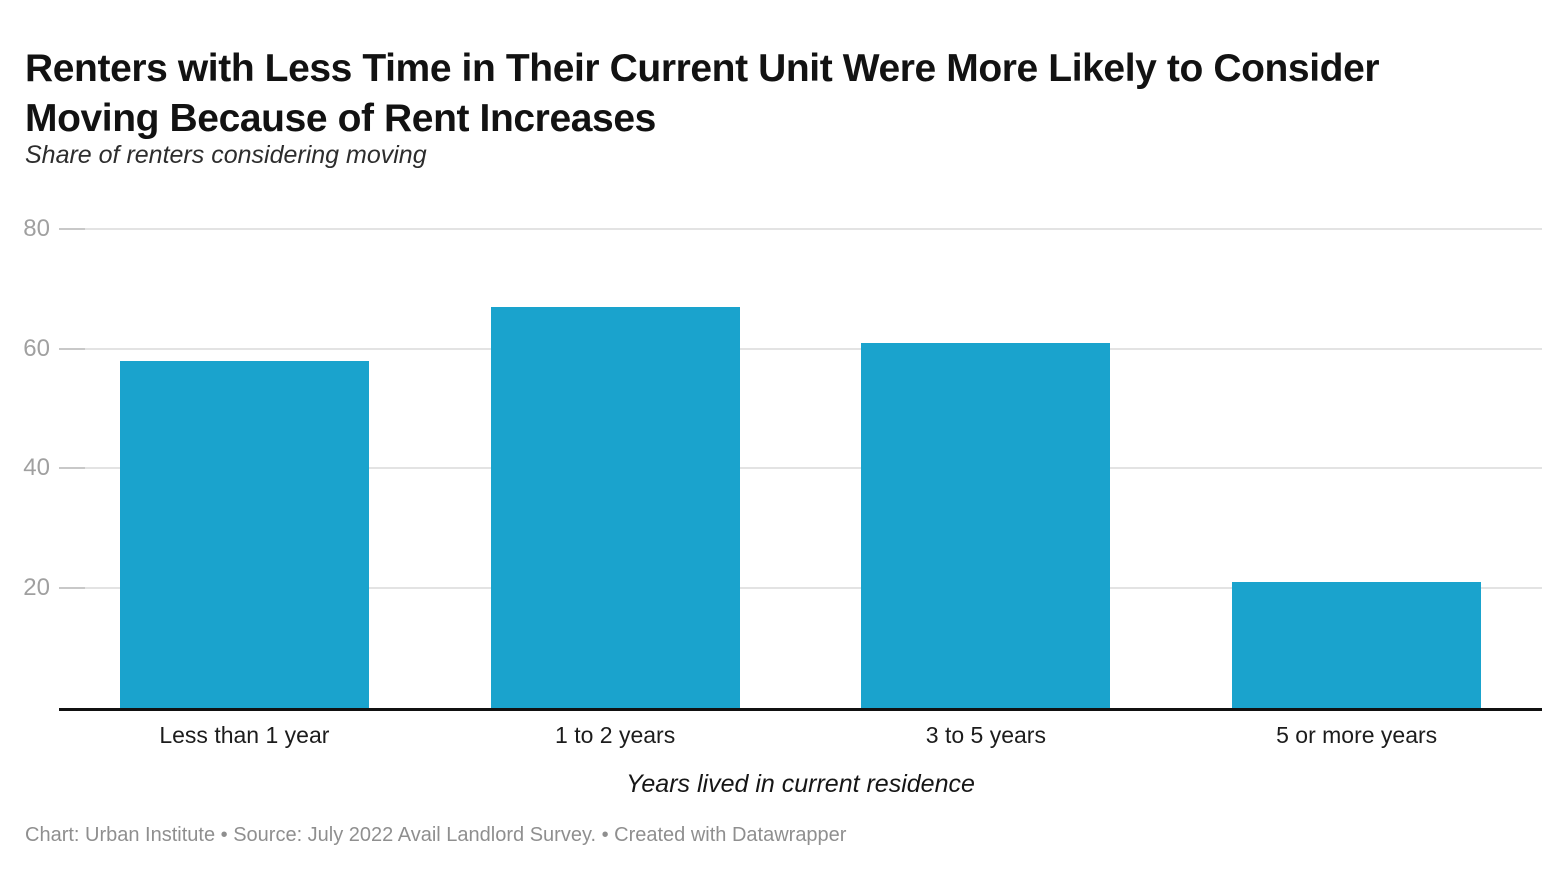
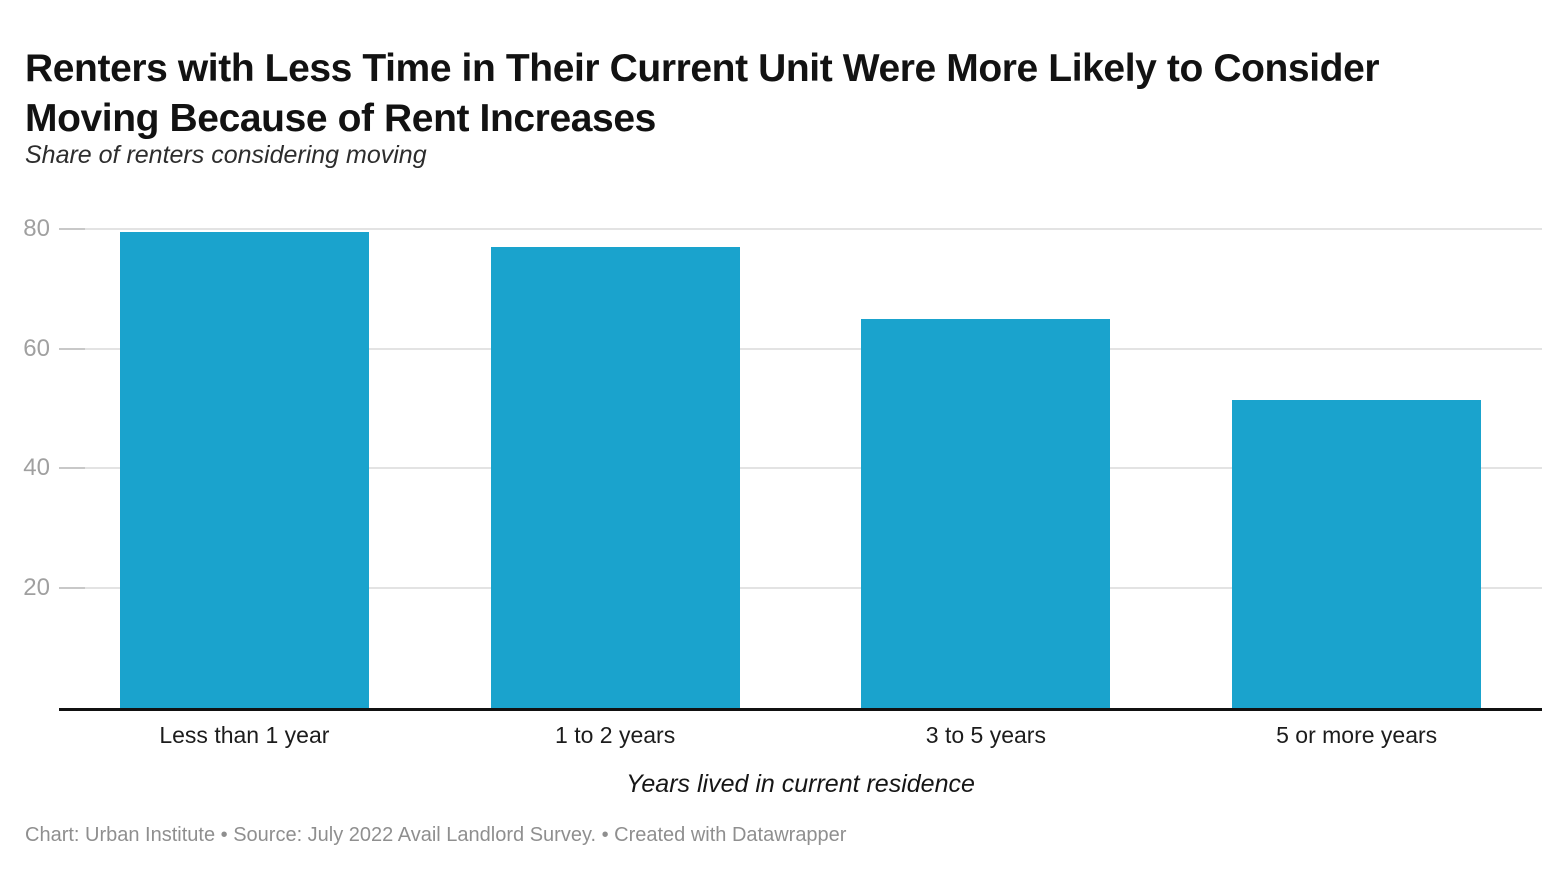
Less than 1 year: 58 -> 80
1 to 2 years: 67 -> 77
3 to 5 years: 61 -> 65
5 or more years: 21 -> 52
